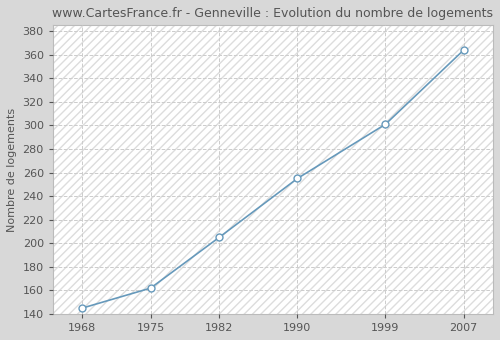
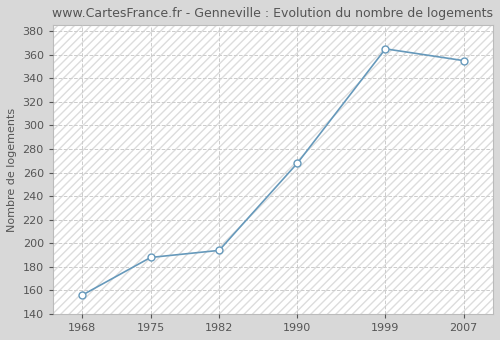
1968: 145 -> 156
1975: 162 -> 188
1982: 205 -> 194
1990: 255 -> 268
1999: 301 -> 365
2007: 364 -> 355
